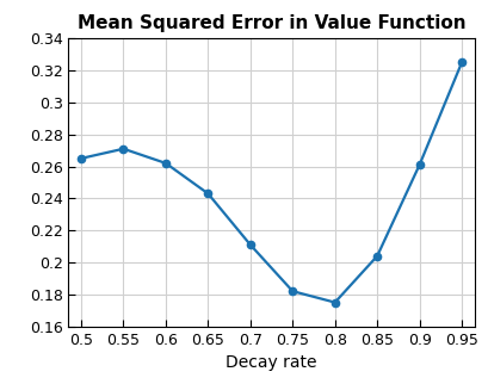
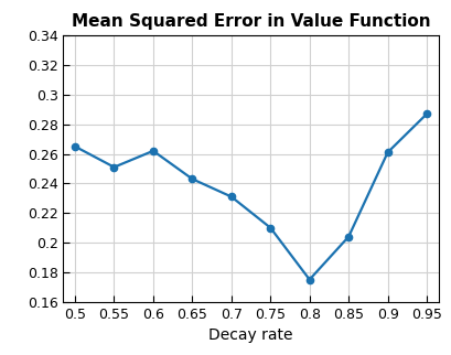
0.55: 0.271 -> 0.251
0.7: 0.211 -> 0.231
0.75: 0.182 -> 0.210
0.95: 0.325 -> 0.287
